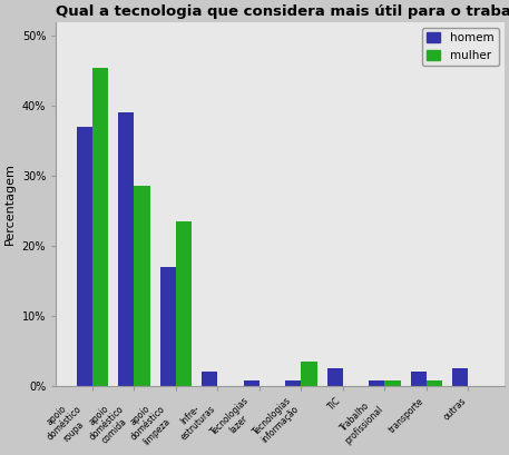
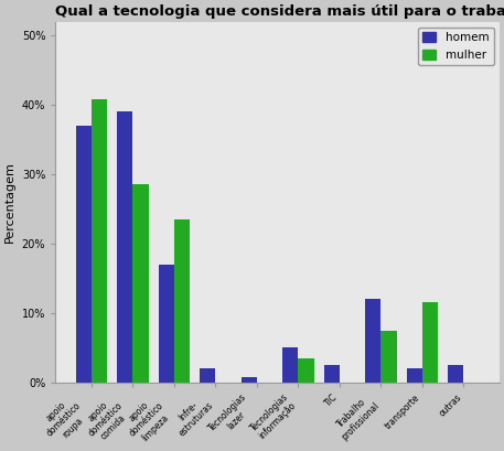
mulher/apoio doméstico roupa: 45.5% -> 40.8%
homem/Tecnologias informação: 0.8% -> 5.0%
homem/Trabalho profissional: 0.8% -> 12.0%
mulher/Trabalho profissional: 0.8% -> 7.4%
mulher/transporte: 0.8% -> 11.6%
